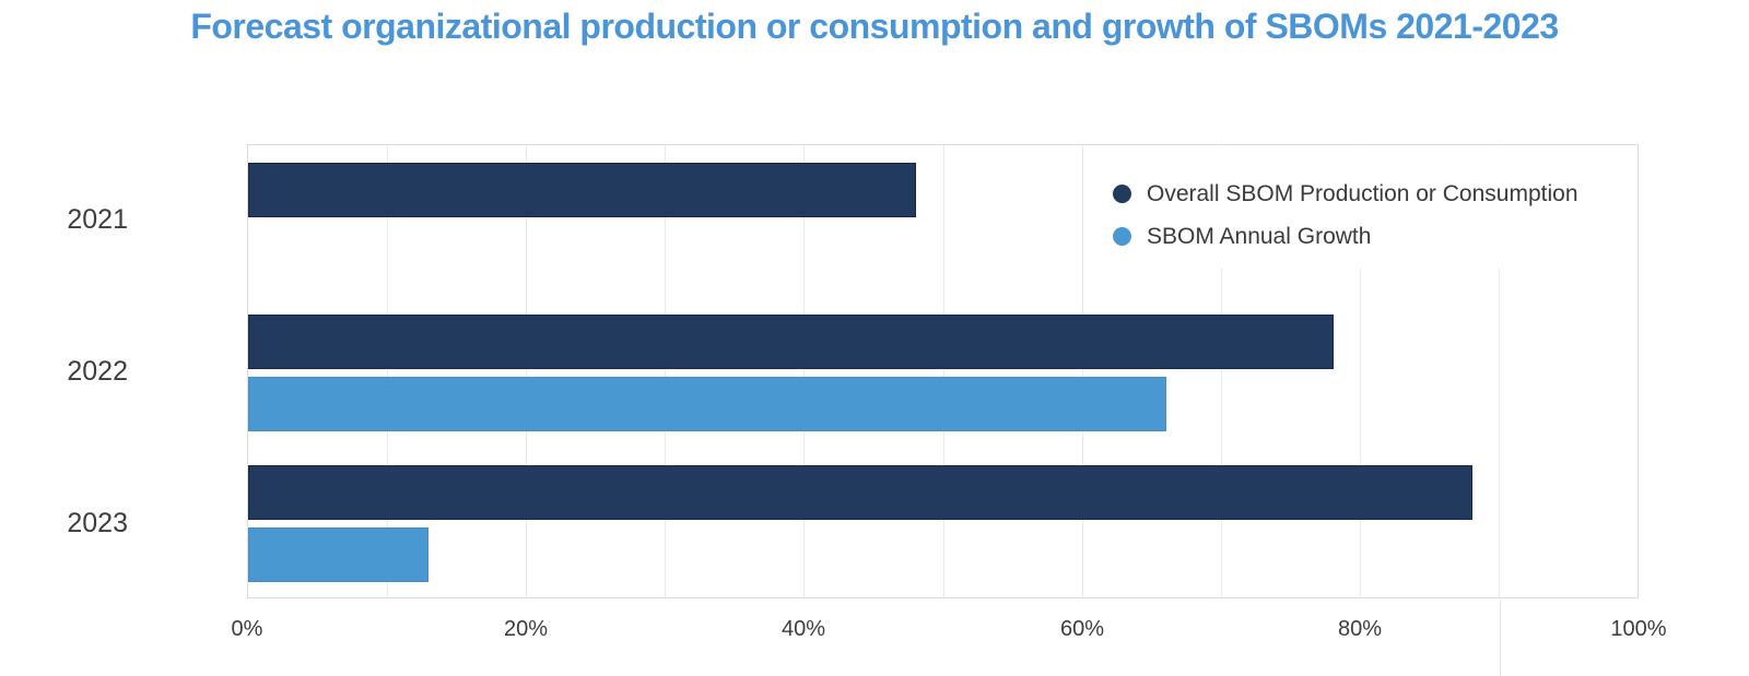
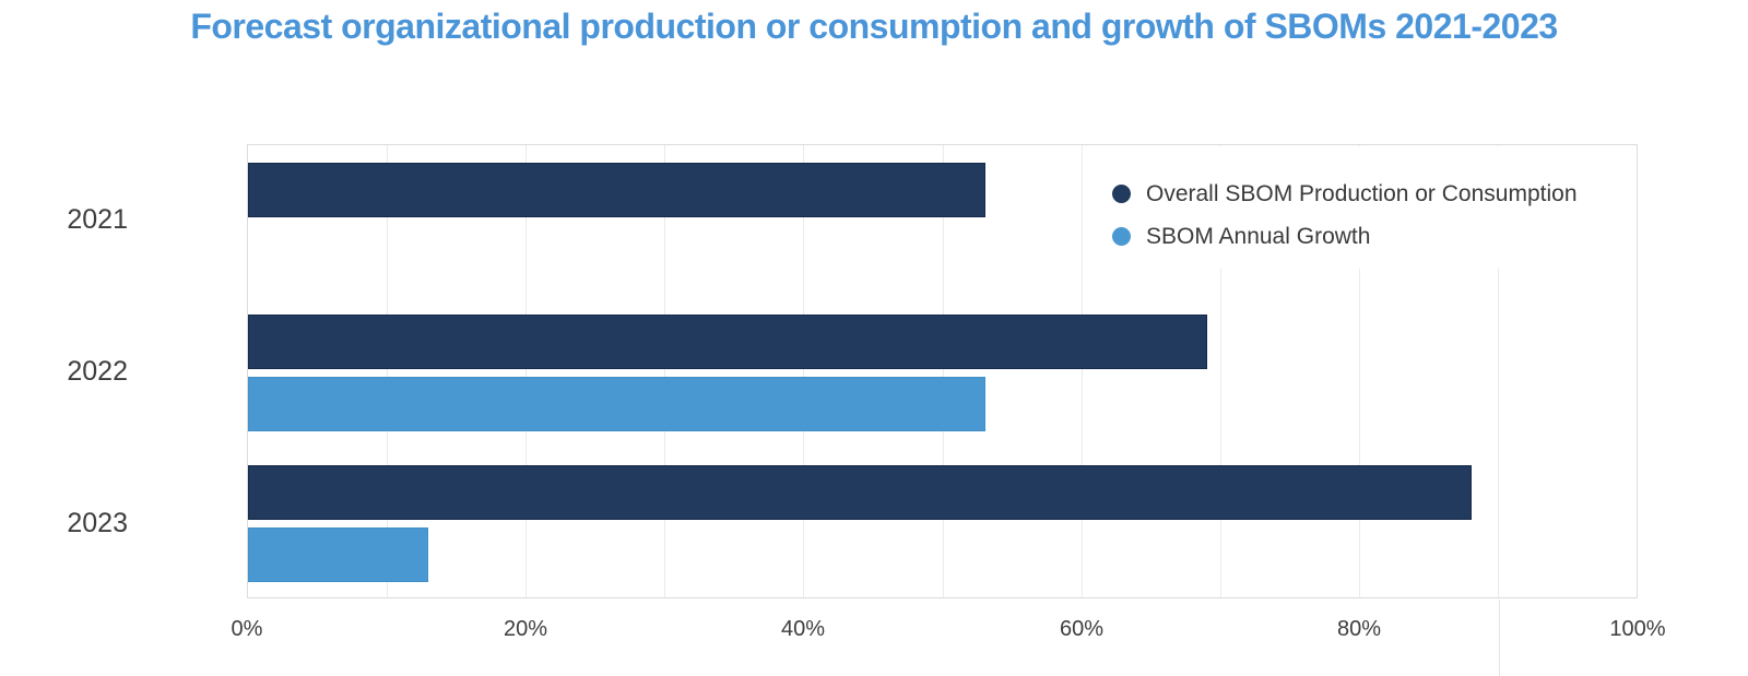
Overall SBOM Production or Consumption/2021: 48% -> 53%
Overall SBOM Production or Consumption/2022: 78% -> 69%
SBOM Annual Growth/2022: 66% -> 53%
